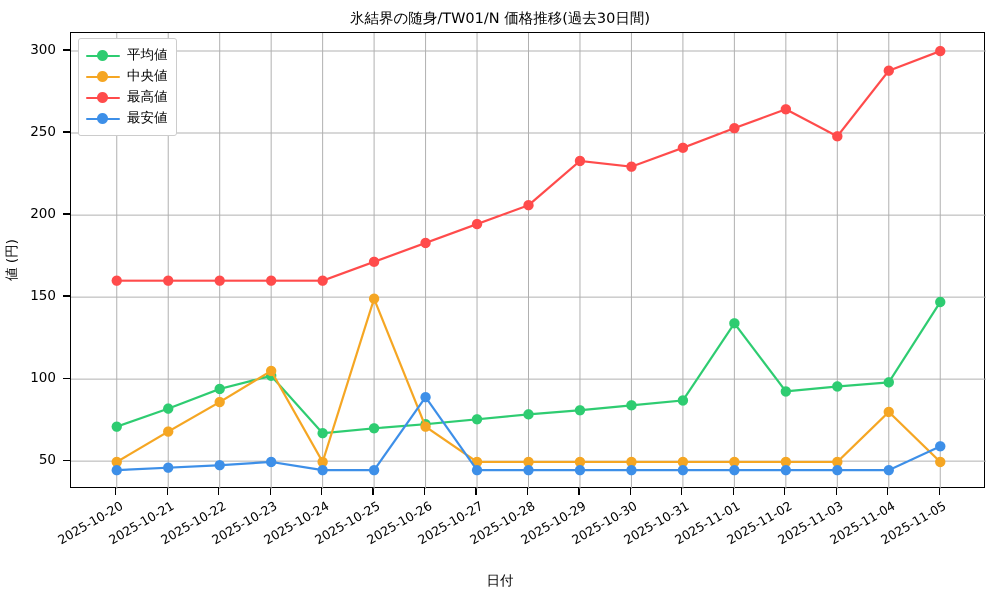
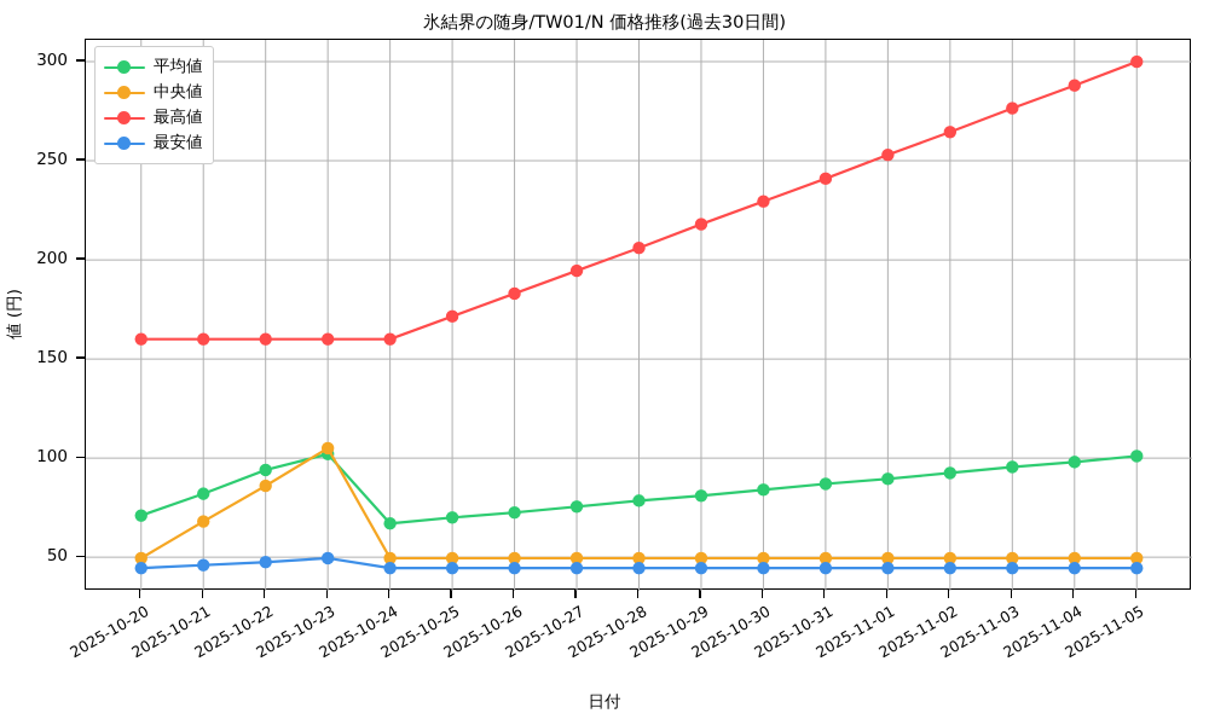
中央値/2025-10-25: 149 -> 50
中央値/2025-10-26: 71 -> 50
最安値/2025-10-26: 89 -> 44
最高値/2025-10-29: 233 -> 218
平均値/2025-11-01: 134 -> 90
最高値/2025-11-03: 248 -> 276
中央値/2025-11-04: 80 -> 50
平均値/2025-11-05: 147 -> 101
最安値/2025-11-05: 59 -> 44
